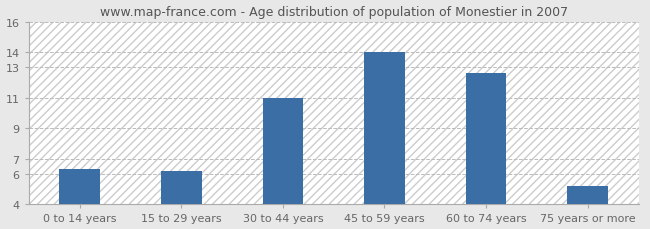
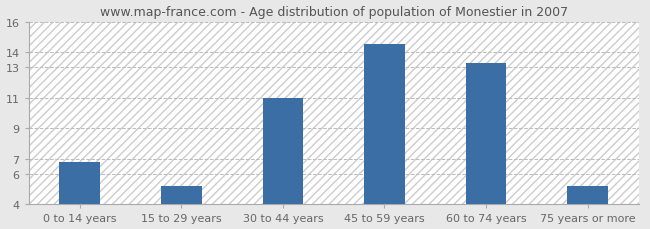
0 to 14 years: 6.3 -> 6.8
15 to 29 years: 6.2 -> 5.2
45 to 59 years: 14.0 -> 14.5
60 to 74 years: 12.6 -> 13.3
